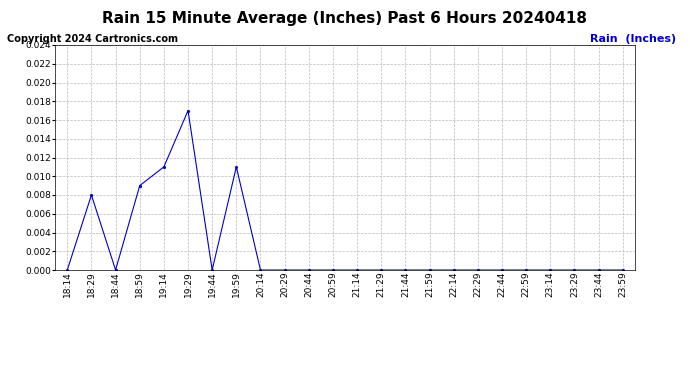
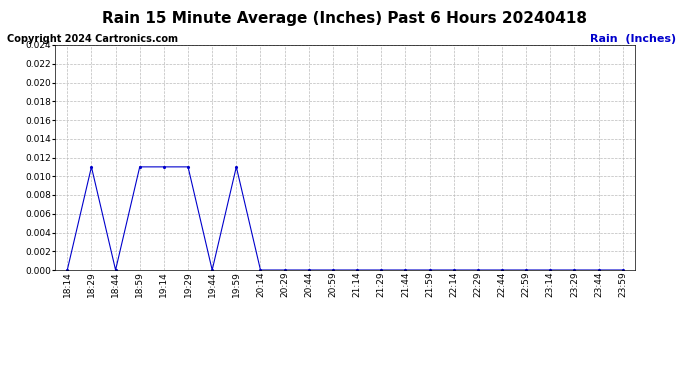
18:29: 0.008 -> 0.011
18:59: 0.009 -> 0.011
19:29: 0.017 -> 0.011
